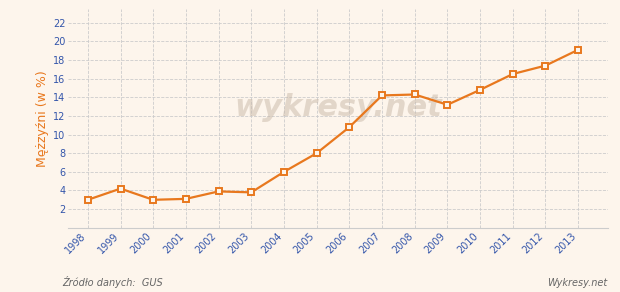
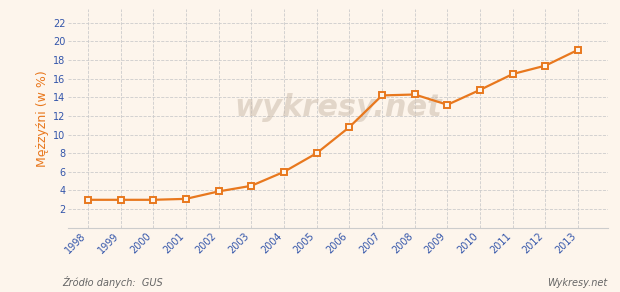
1999: 4.2 -> 3.0
2003: 3.8 -> 4.5
